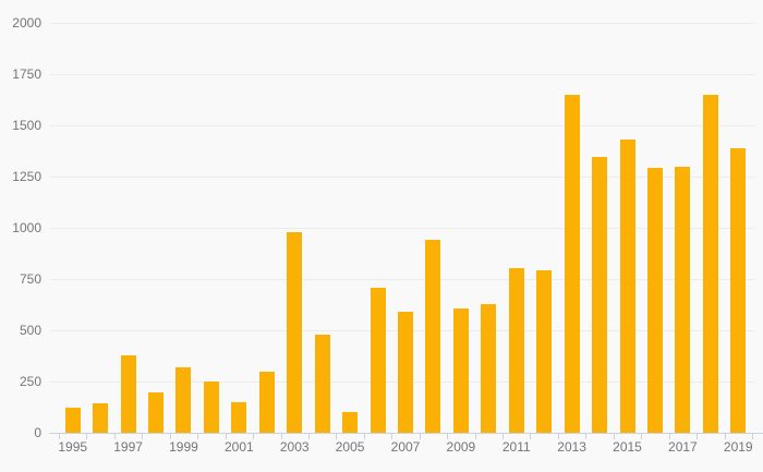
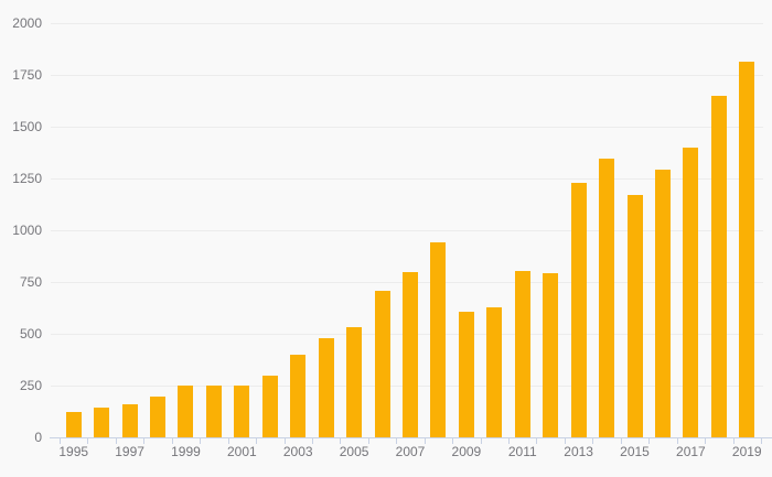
1997: 380 -> 160
1999: 320 -> 250
2001: 150 -> 250
2003: 980 -> 400
2005: 100 -> 530
2007: 590 -> 800
2013: 1650 -> 1230
2015: 1430 -> 1170
2017: 1300 -> 1400
2019: 1390 -> 1820
